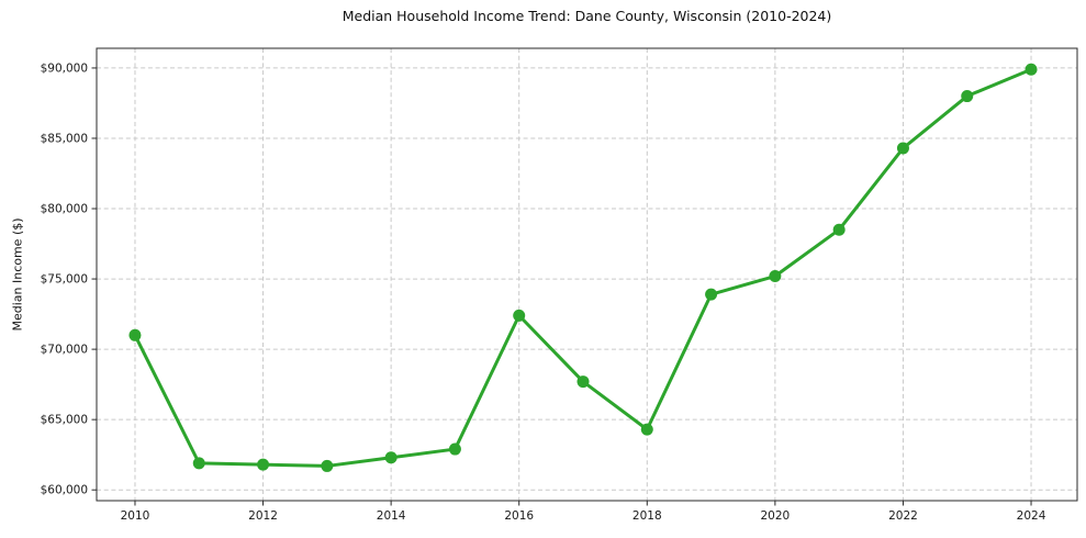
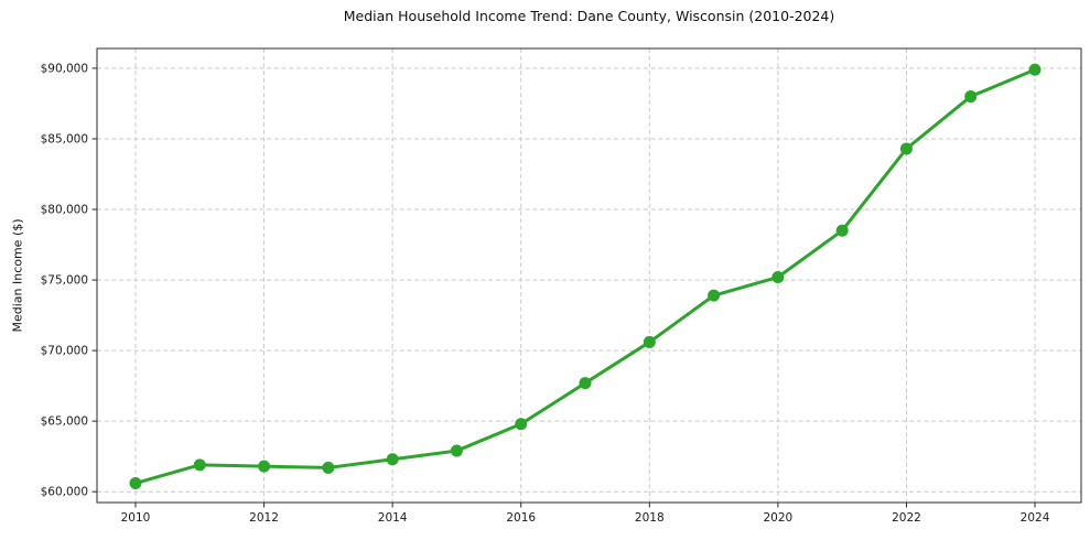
2010: $71000 -> $60600
2016: $72400 -> $64800
2018: $64300 -> $70600
